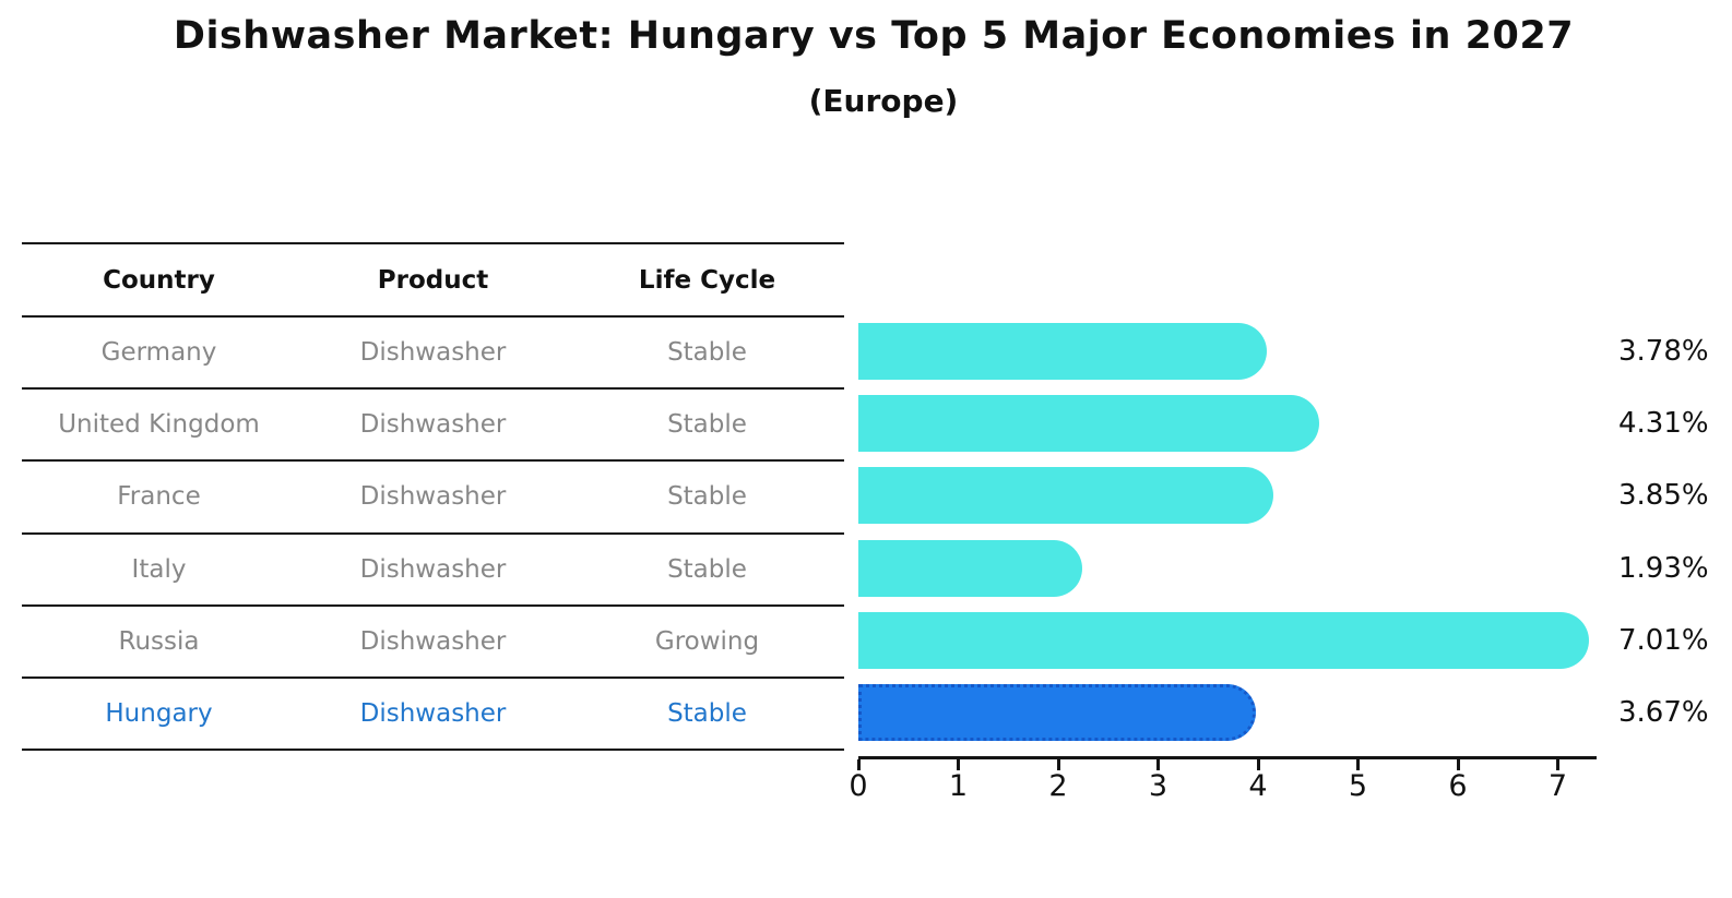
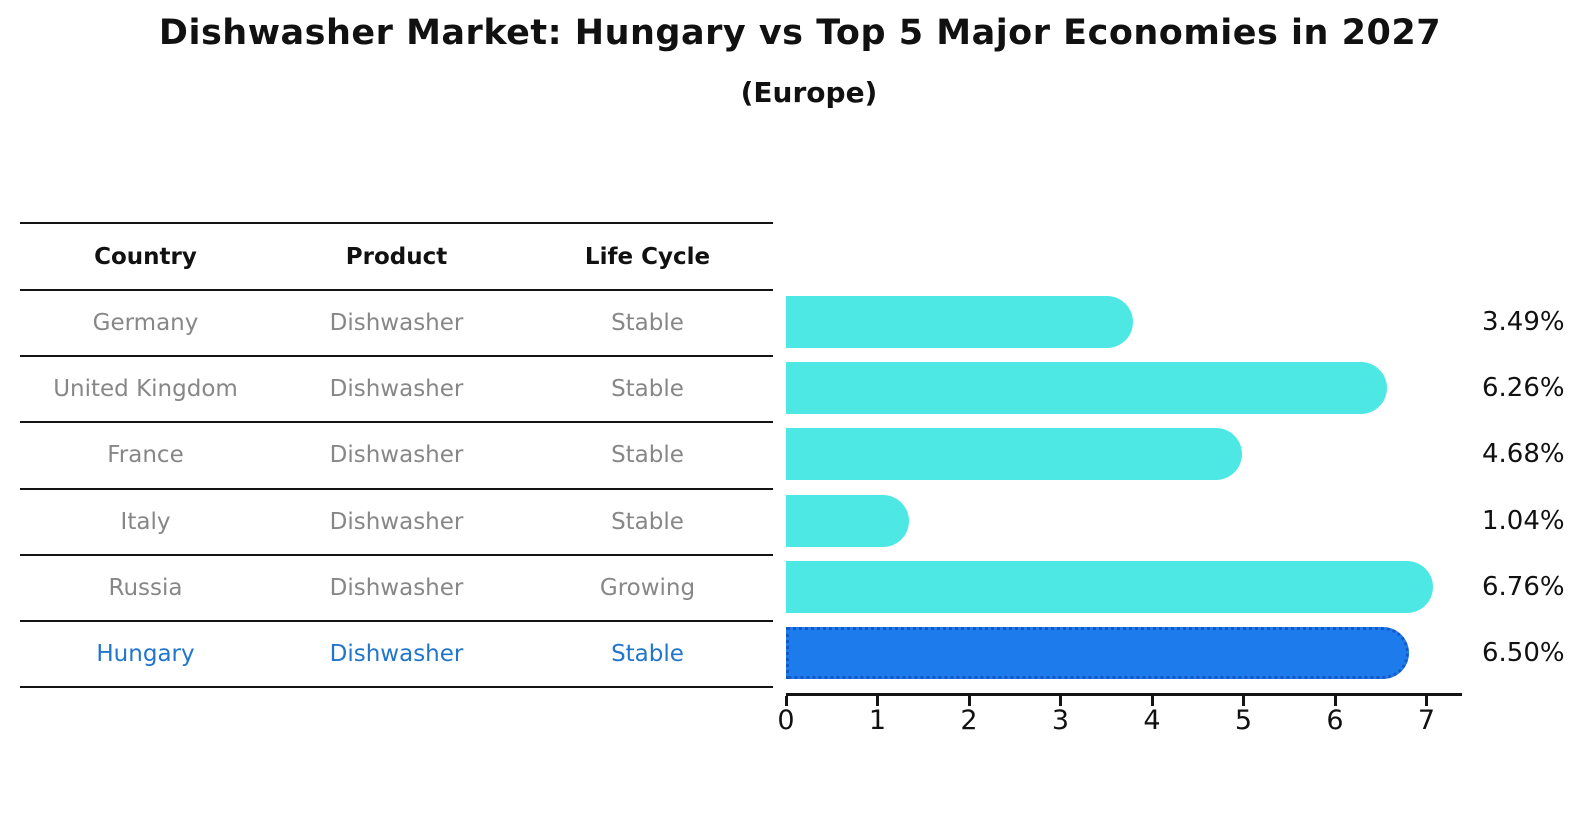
Germany: 3.78% -> 3.49%
United Kingdom: 4.31% -> 6.26%
France: 3.85% -> 4.68%
Italy: 1.93% -> 1.04%
Russia: 7.01% -> 6.76%
Hungary: 3.67% -> 6.50%
